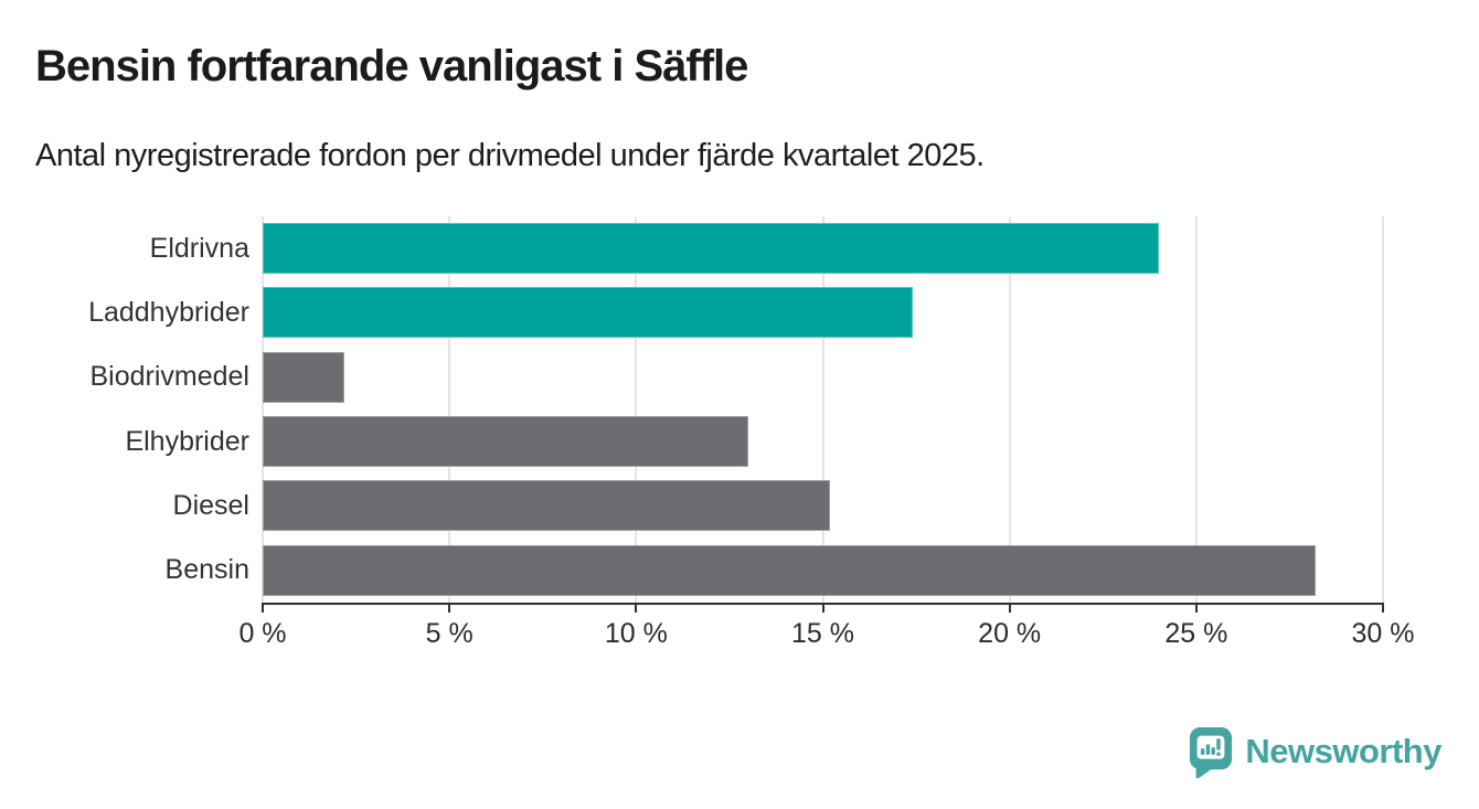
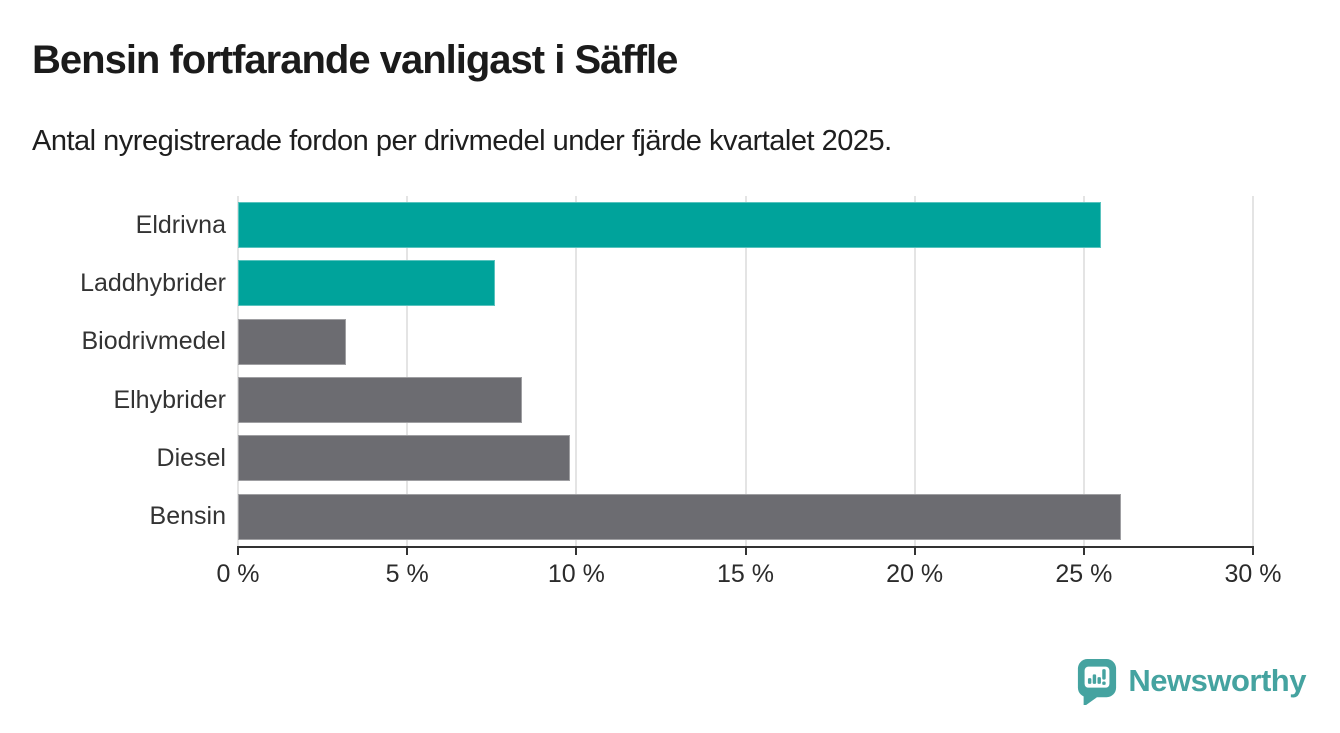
Eldrivna: 24.0% -> 25.5%
Laddhybrider: 17.4% -> 7.6%
Biodrivmedel: 2.2% -> 3.2%
Elhybrider: 13.0% -> 8.4%
Diesel: 15.2% -> 9.8%
Bensin: 28.2% -> 26.1%
